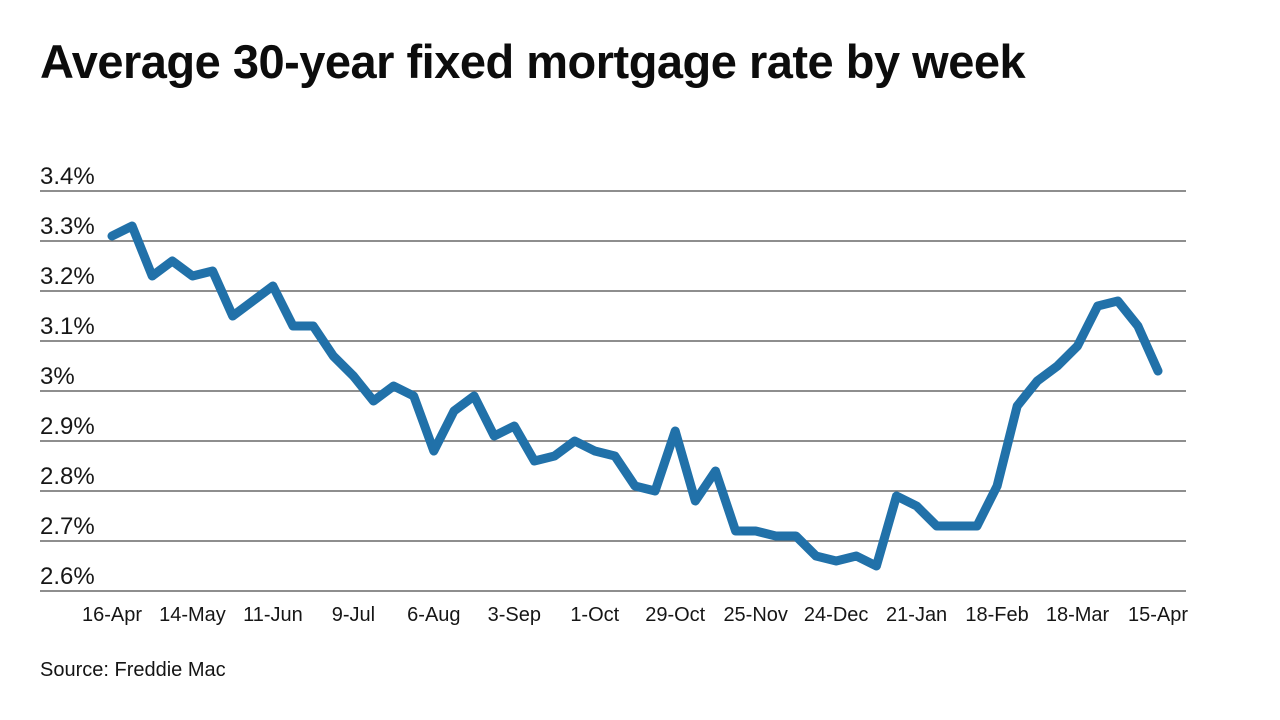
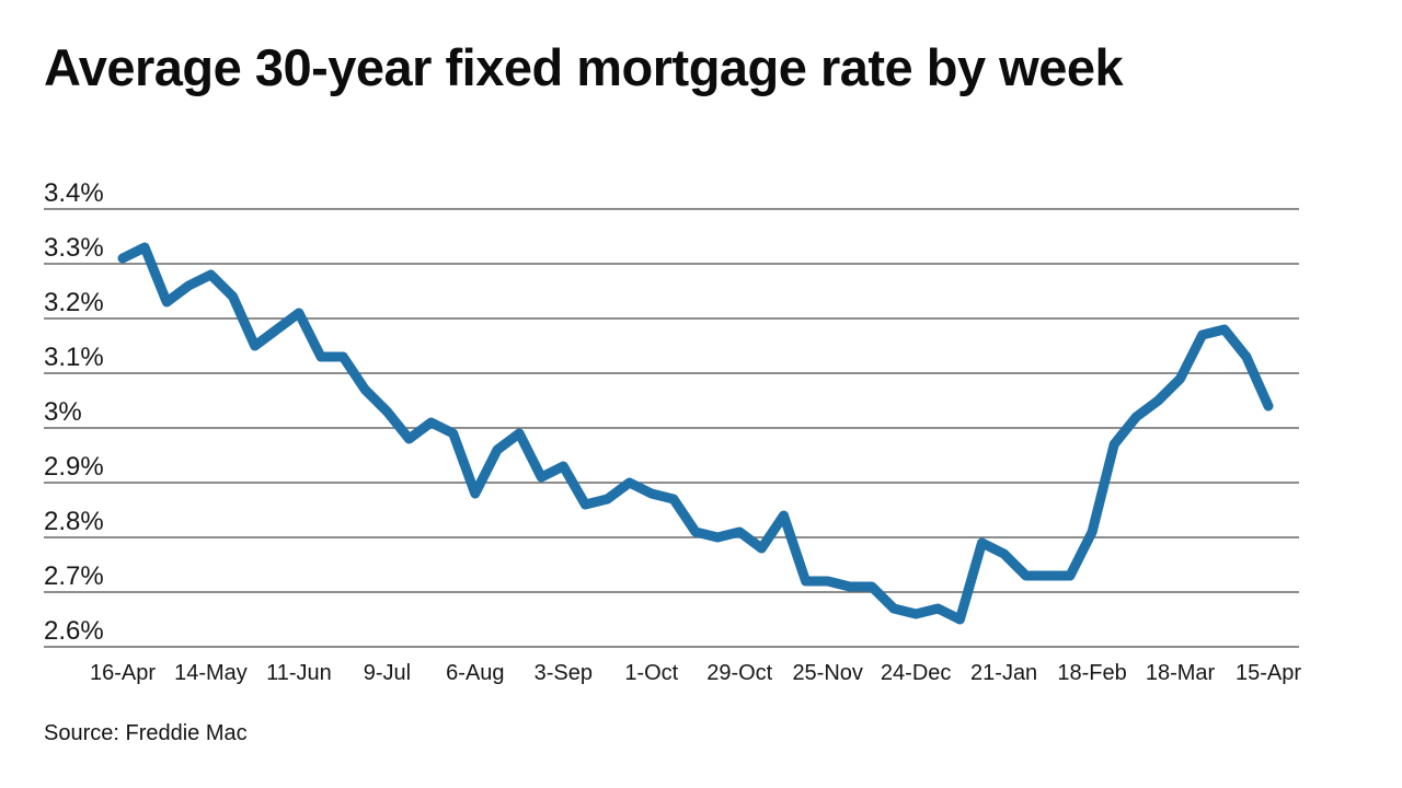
14-May: 3.23% -> 3.28%
29-Oct: 2.92% -> 2.81%
